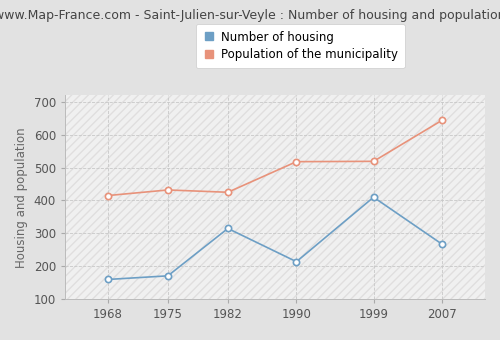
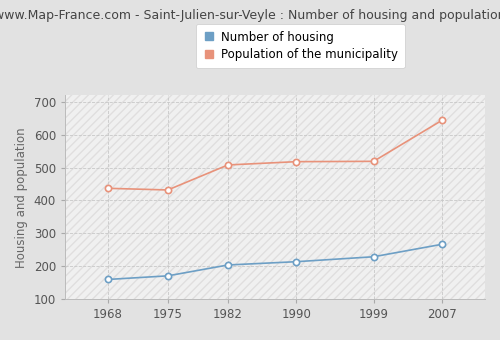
Population of the municipality/1968: 415 -> 437
Number of housing/1982: 315 -> 204
Population of the municipality/1982: 425 -> 508
Number of housing/1999: 410 -> 229
